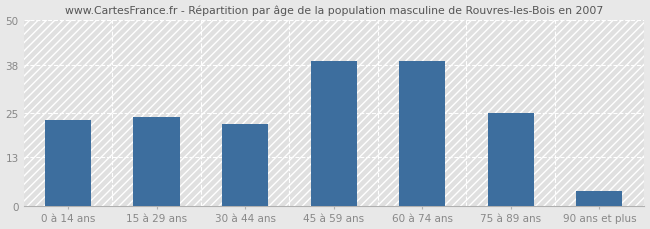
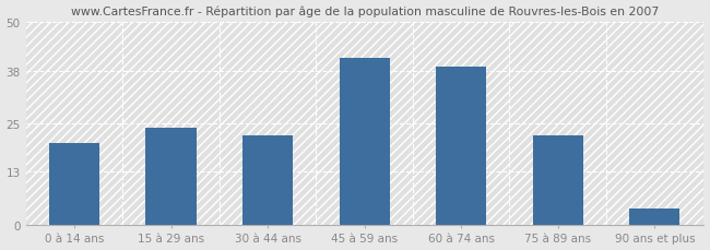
0 à 14 ans: 23 -> 20
45 à 59 ans: 39 -> 41
75 à 89 ans: 25 -> 22
